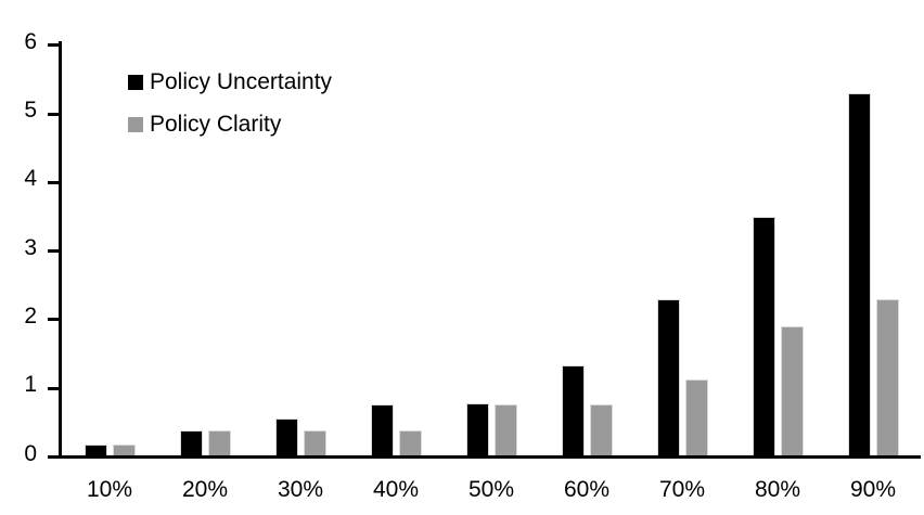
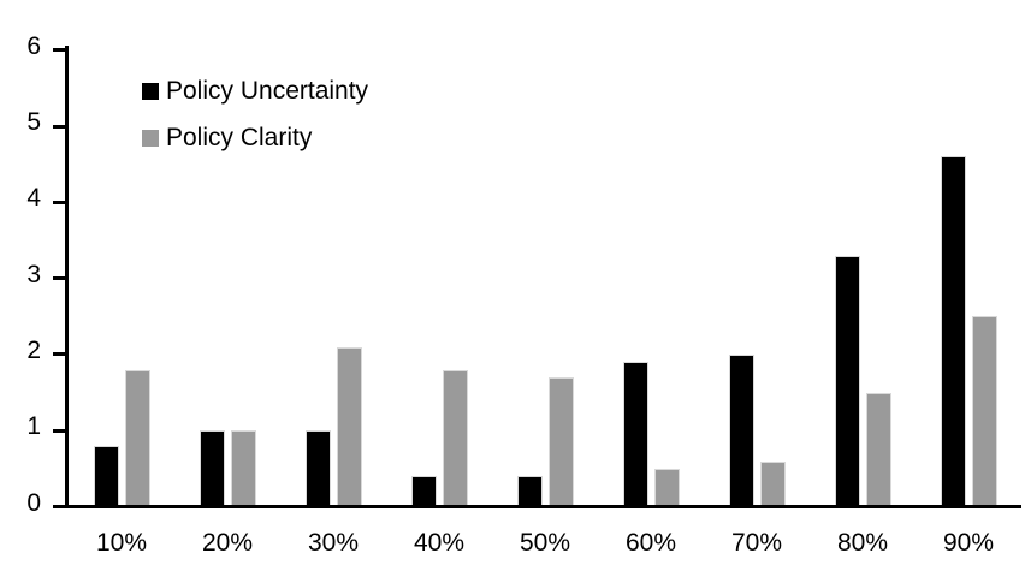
Policy Uncertainty/10%: 0.2 -> 0.8
Policy Clarity/10%: 0.2 -> 1.8
Policy Uncertainty/20%: 0.4 -> 1.0
Policy Clarity/20%: 0.4 -> 1.0
Policy Uncertainty/30%: 0.6 -> 1.0
Policy Clarity/30%: 0.4 -> 2.1
Policy Uncertainty/40%: 0.8 -> 0.4
Policy Clarity/40%: 0.4 -> 1.8
Policy Uncertainty/50%: 0.8 -> 0.4
Policy Clarity/50%: 0.8 -> 1.7
Policy Uncertainty/60%: 1.3 -> 1.9
Policy Clarity/60%: 0.8 -> 0.5
Policy Uncertainty/70%: 2.3 -> 2.0
Policy Clarity/70%: 1.1 -> 0.6
Policy Uncertainty/80%: 3.5 -> 3.3
Policy Clarity/80%: 1.9 -> 1.5
Policy Uncertainty/90%: 5.3 -> 4.6
Policy Clarity/90%: 2.3 -> 2.5
